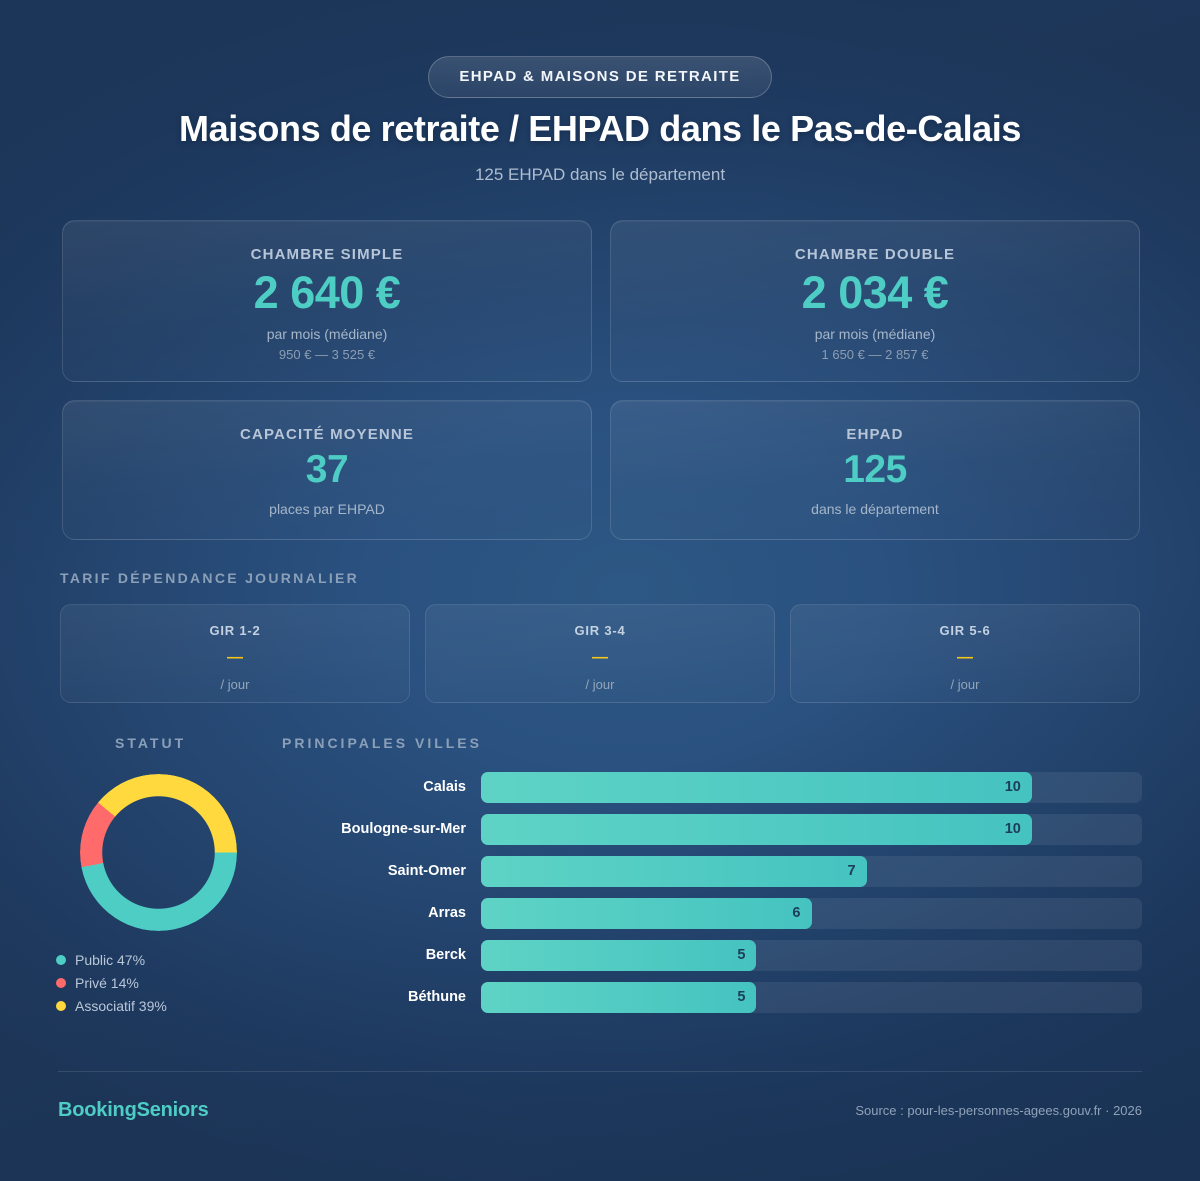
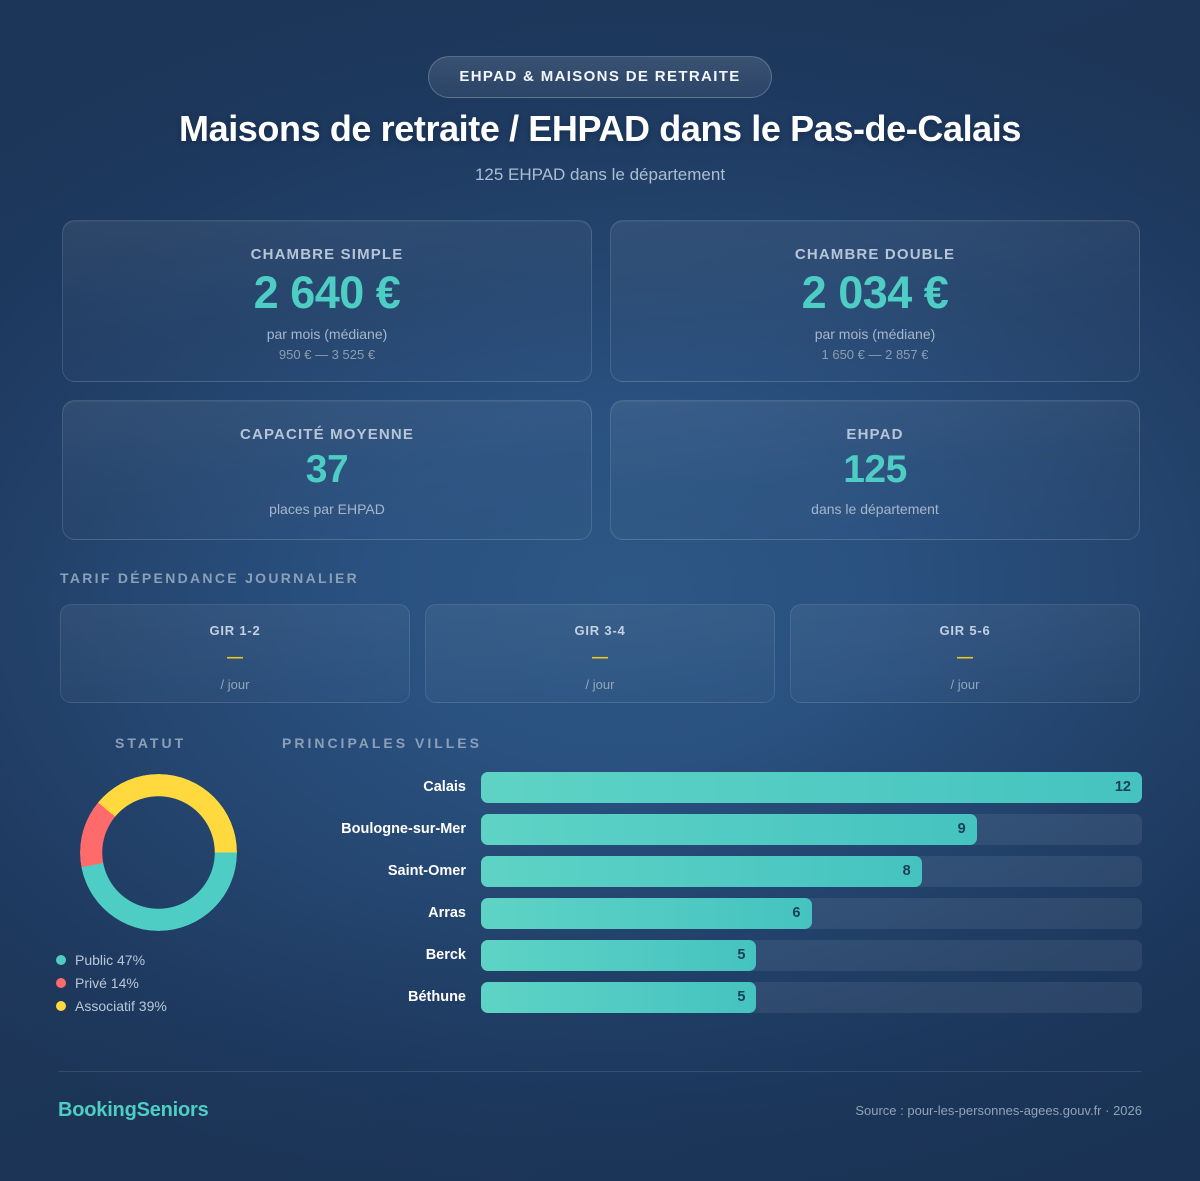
PRINCIPALES VILLES/Calais: 10 -> 12
PRINCIPALES VILLES/Boulogne-sur-Mer: 10 -> 9
PRINCIPALES VILLES/Saint-Omer: 7 -> 8
